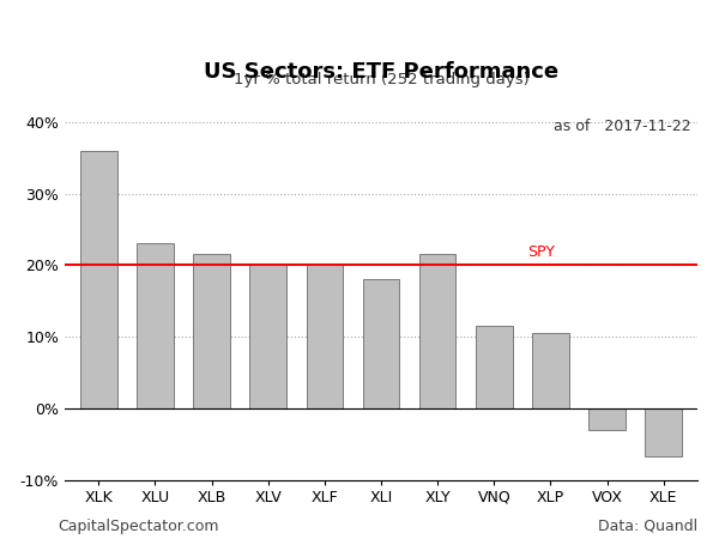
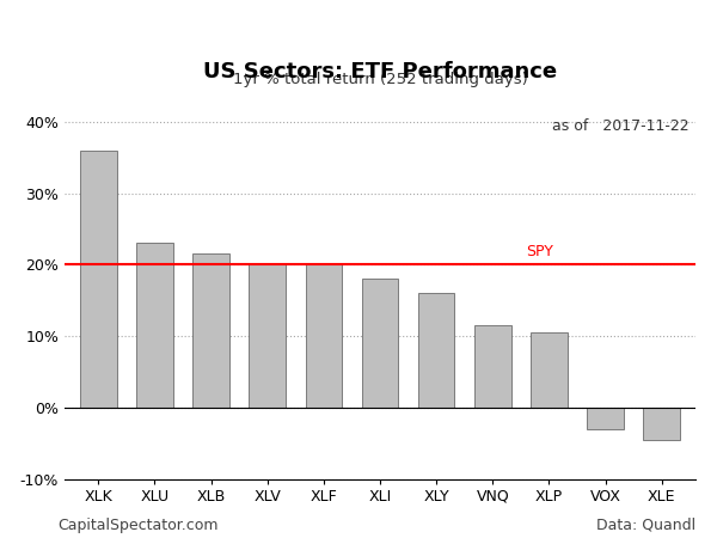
XLY: 21.6% -> 16.0%
XLE: -6.8% -> -4.5%
